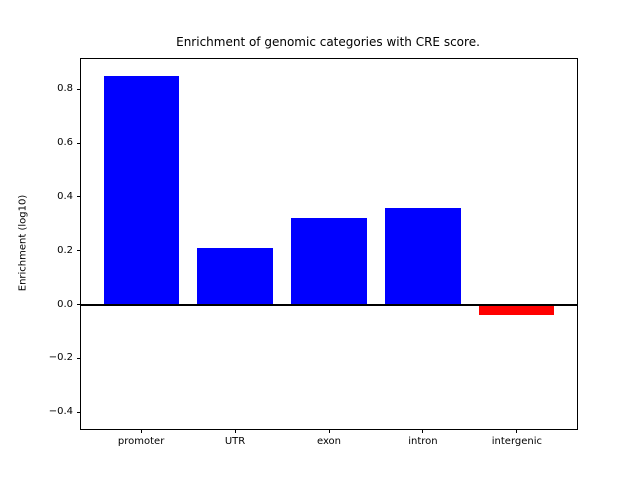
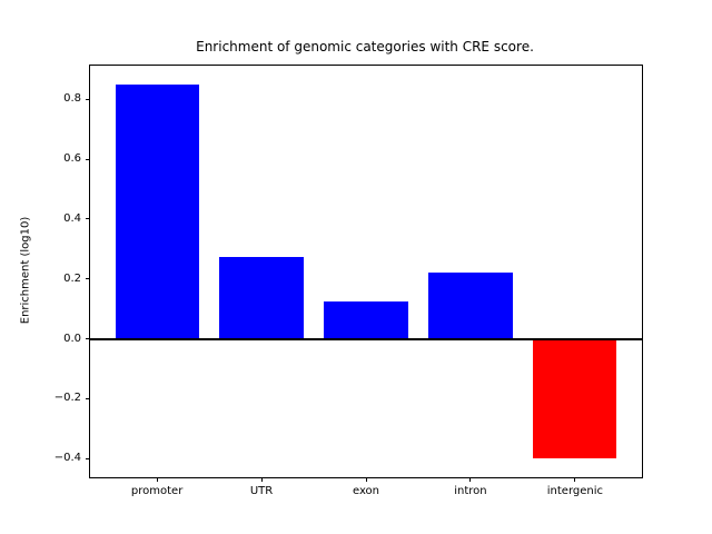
UTR: 0.21 -> 0.28
exon: 0.32 -> 0.12
intron: 0.36 -> 0.22
intergenic: -0.04 -> -0.40
